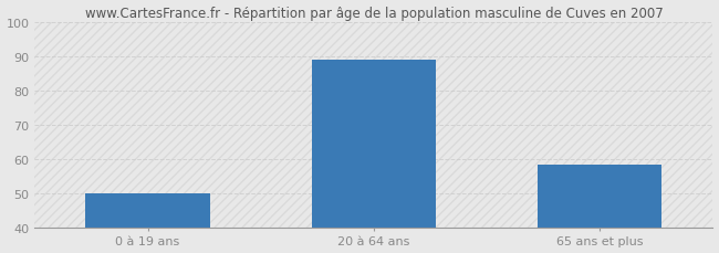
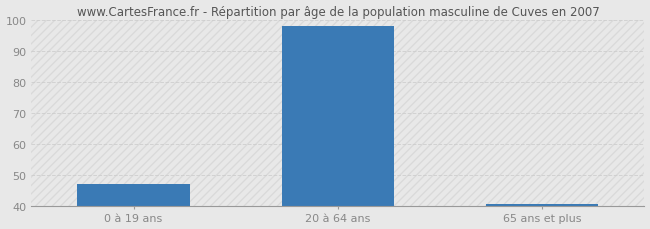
0 à 19 ans: 50.0 -> 47.0
20 à 64 ans: 89.0 -> 98.0
65 ans et plus: 58.5 -> 40.5
